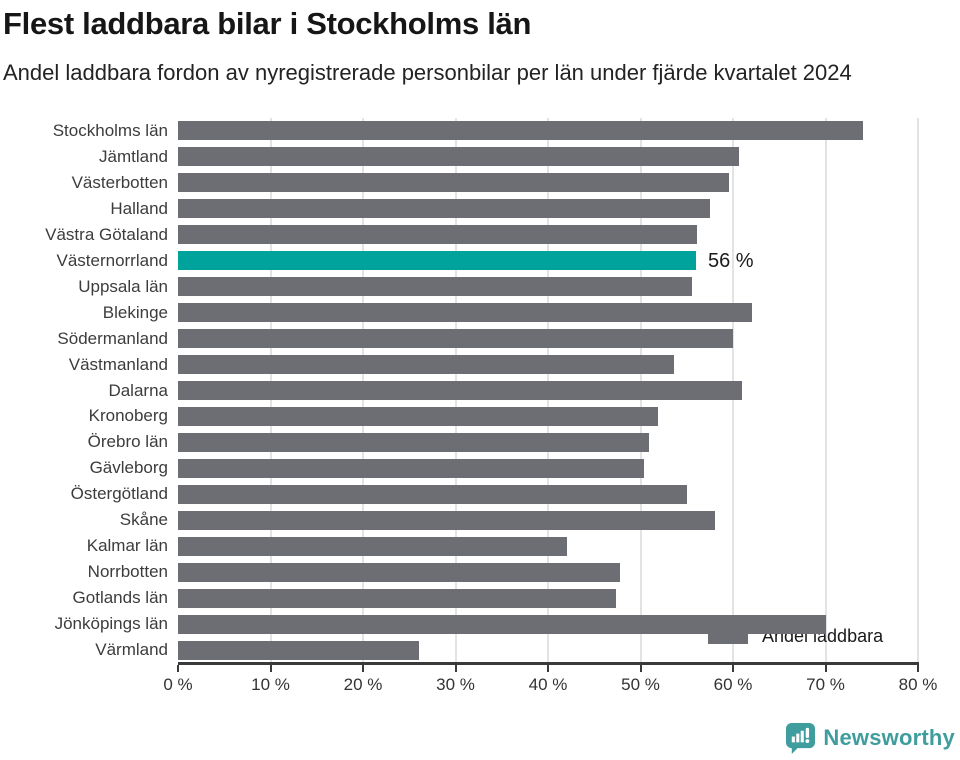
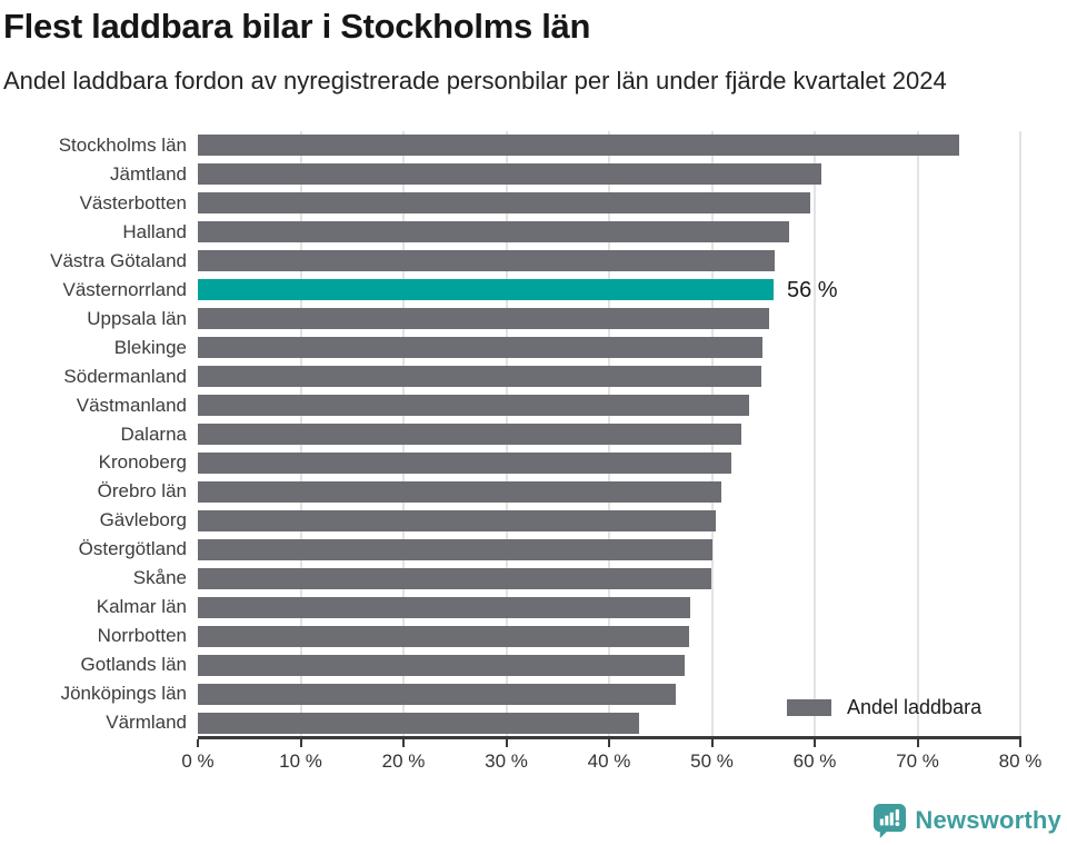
Blekinge: 62% -> 55%
Södermanland: 60% -> 55%
Dalarna: 61% -> 53%
Östergötland: 55% -> 50%
Skåne: 58% -> 50%
Kalmar län: 42% -> 48%
Jönköpings län: 70% -> 46%
Värmland: 26% -> 43%
